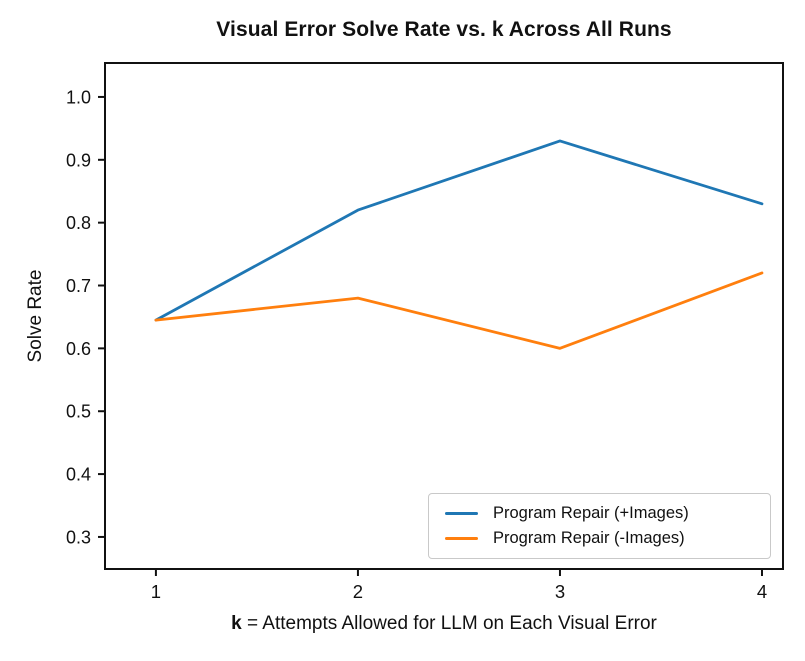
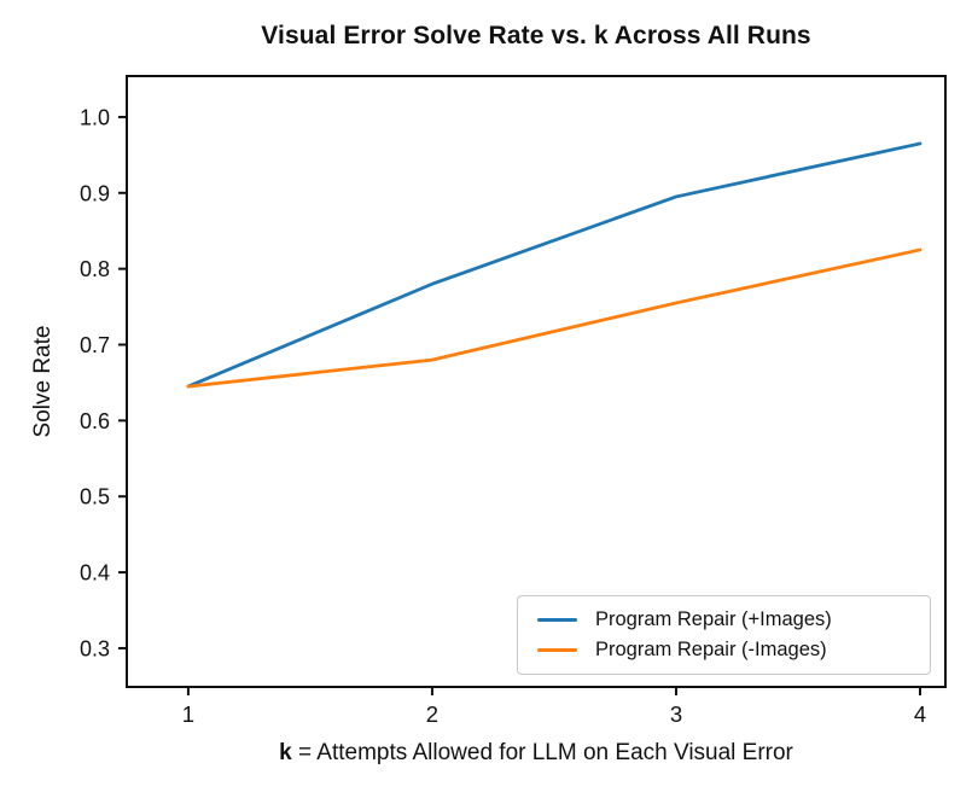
Program Repair (+Images)/2: 0.82 -> 0.78
Program Repair (+Images)/3: 0.93 -> 0.90
Program Repair (-Images)/3: 0.60 -> 0.76
Program Repair (+Images)/4: 0.83 -> 0.96
Program Repair (-Images)/4: 0.72 -> 0.82
